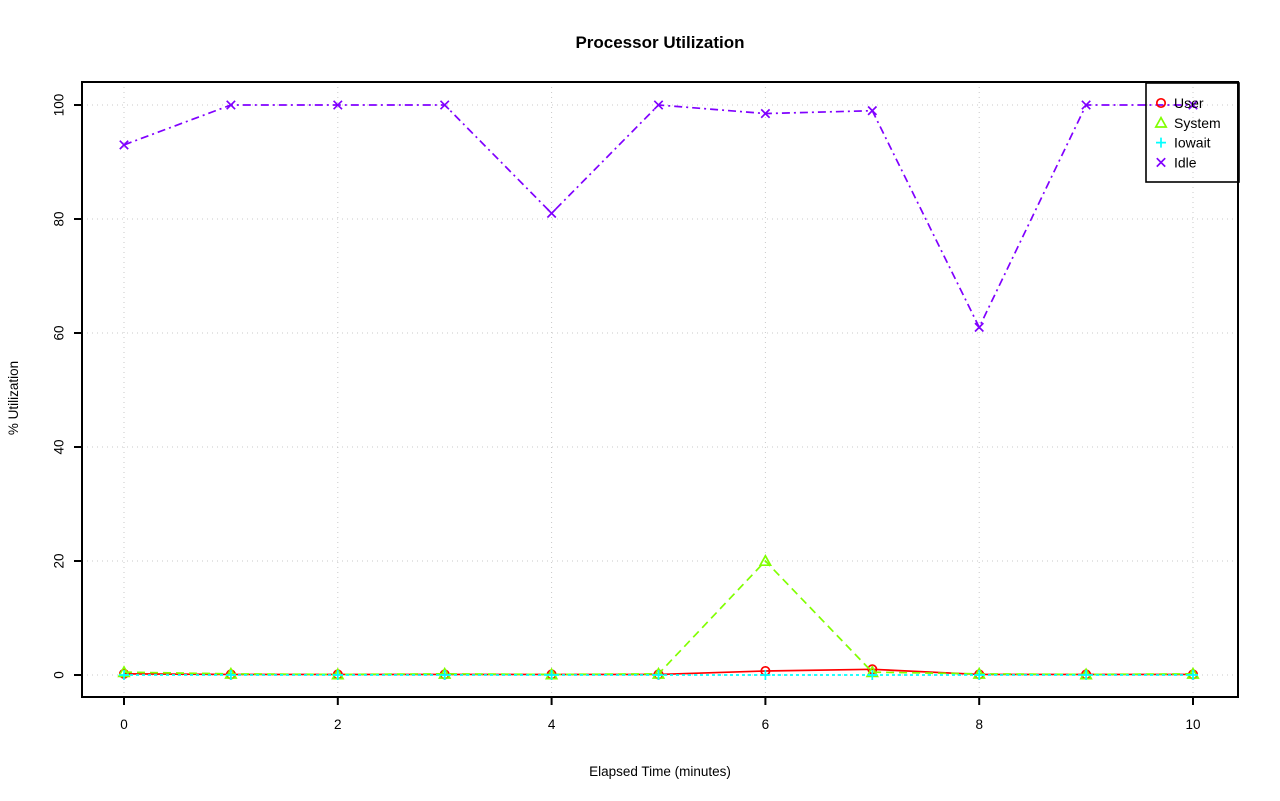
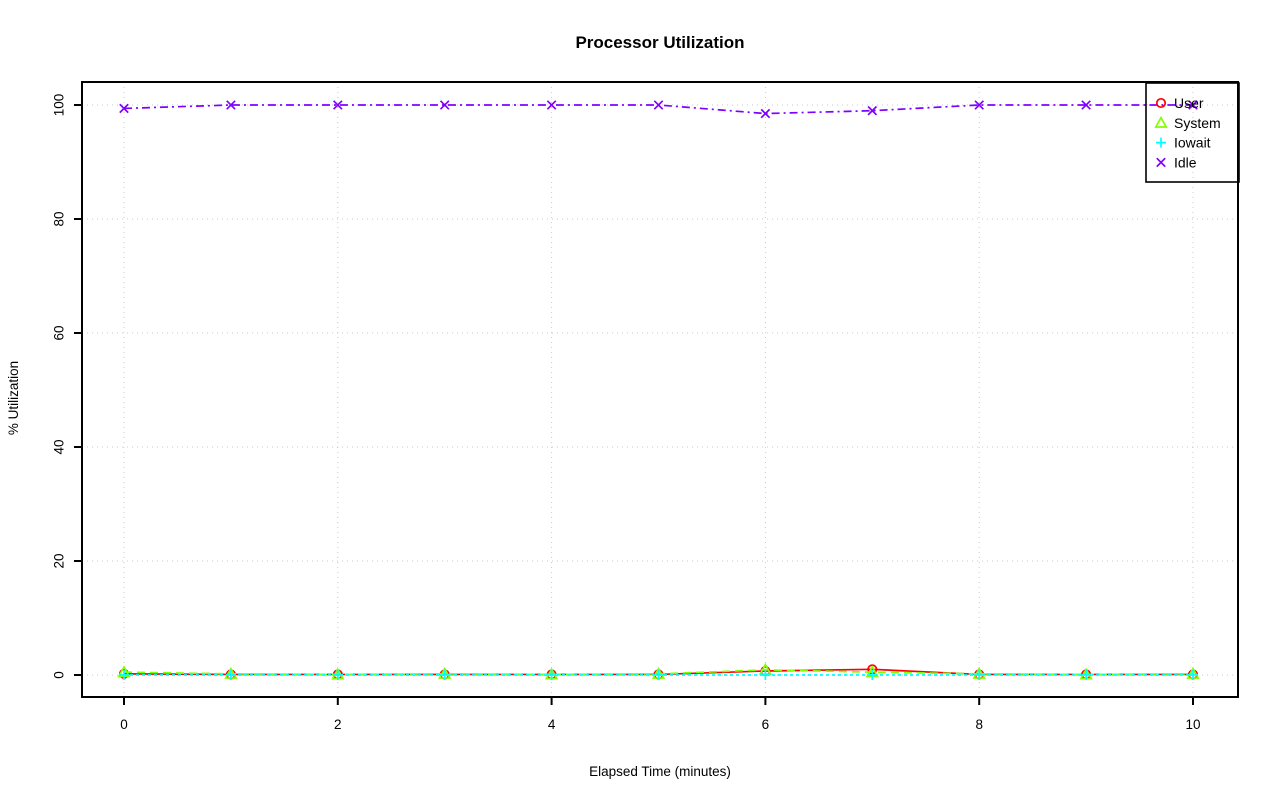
Idle/0: 93 -> 99
Idle/4: 81 -> 100
System/6: 20 -> 1
Idle/8: 61 -> 100
